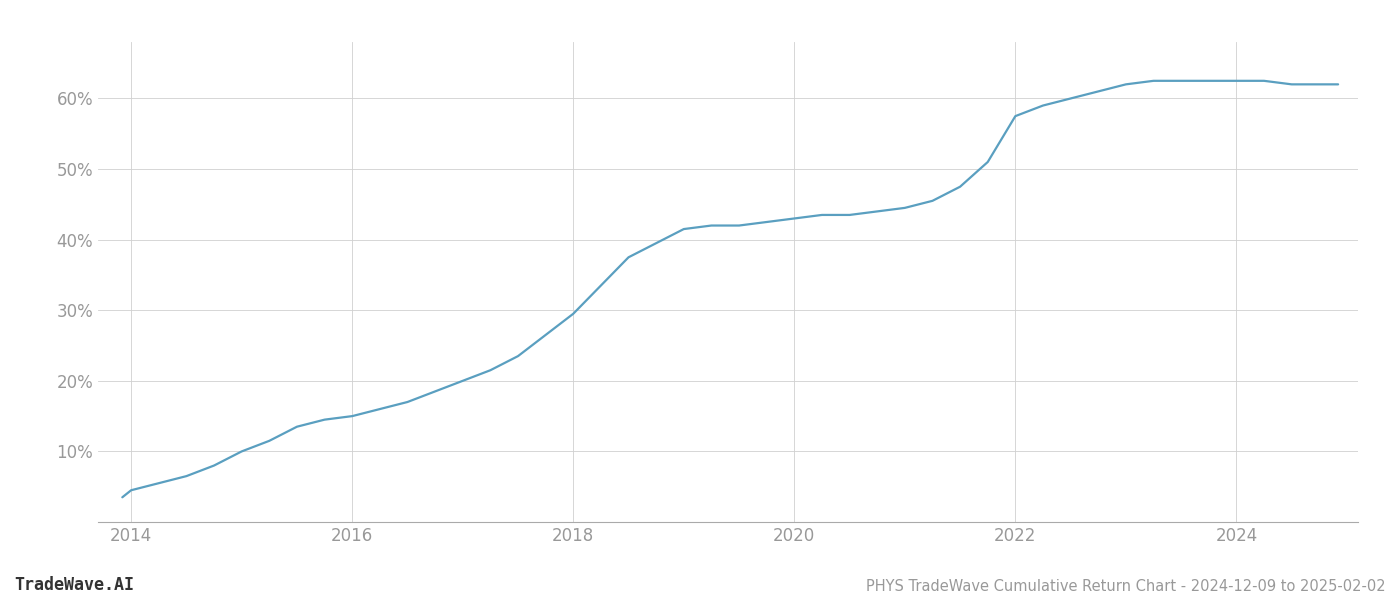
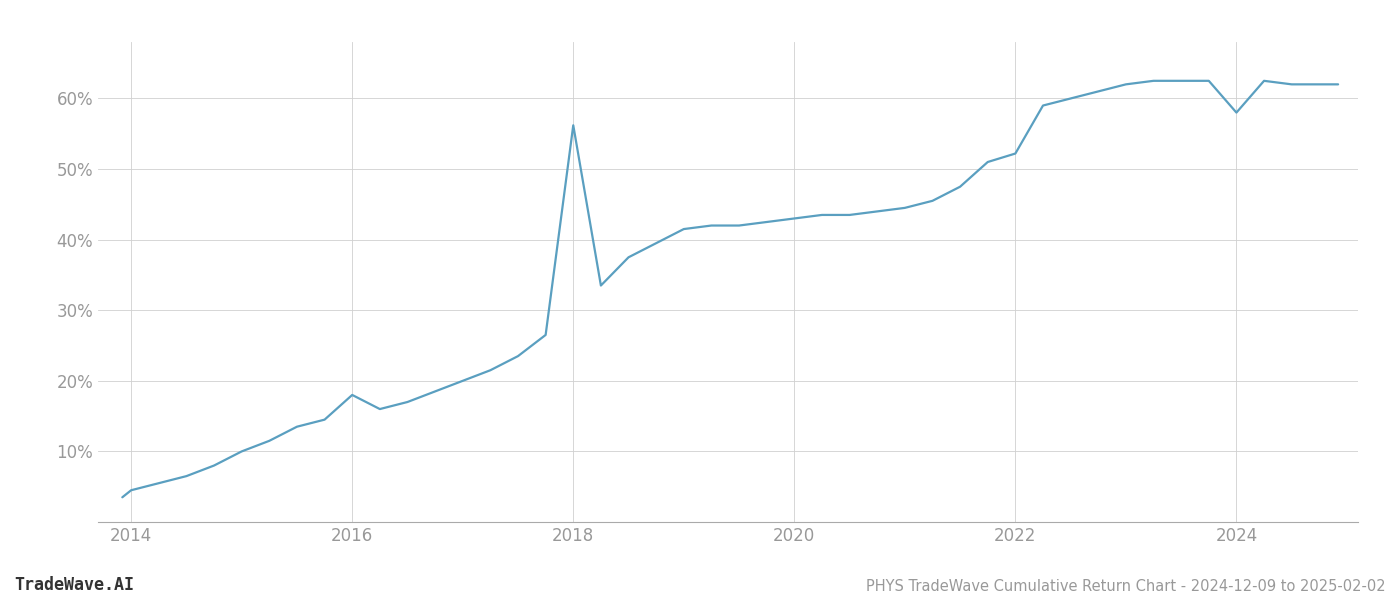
2016: 15.0% -> 18.0%
2018: 29.5% -> 56.2%
2022: 57.5% -> 52.2%
2024: 62.5% -> 58.0%
